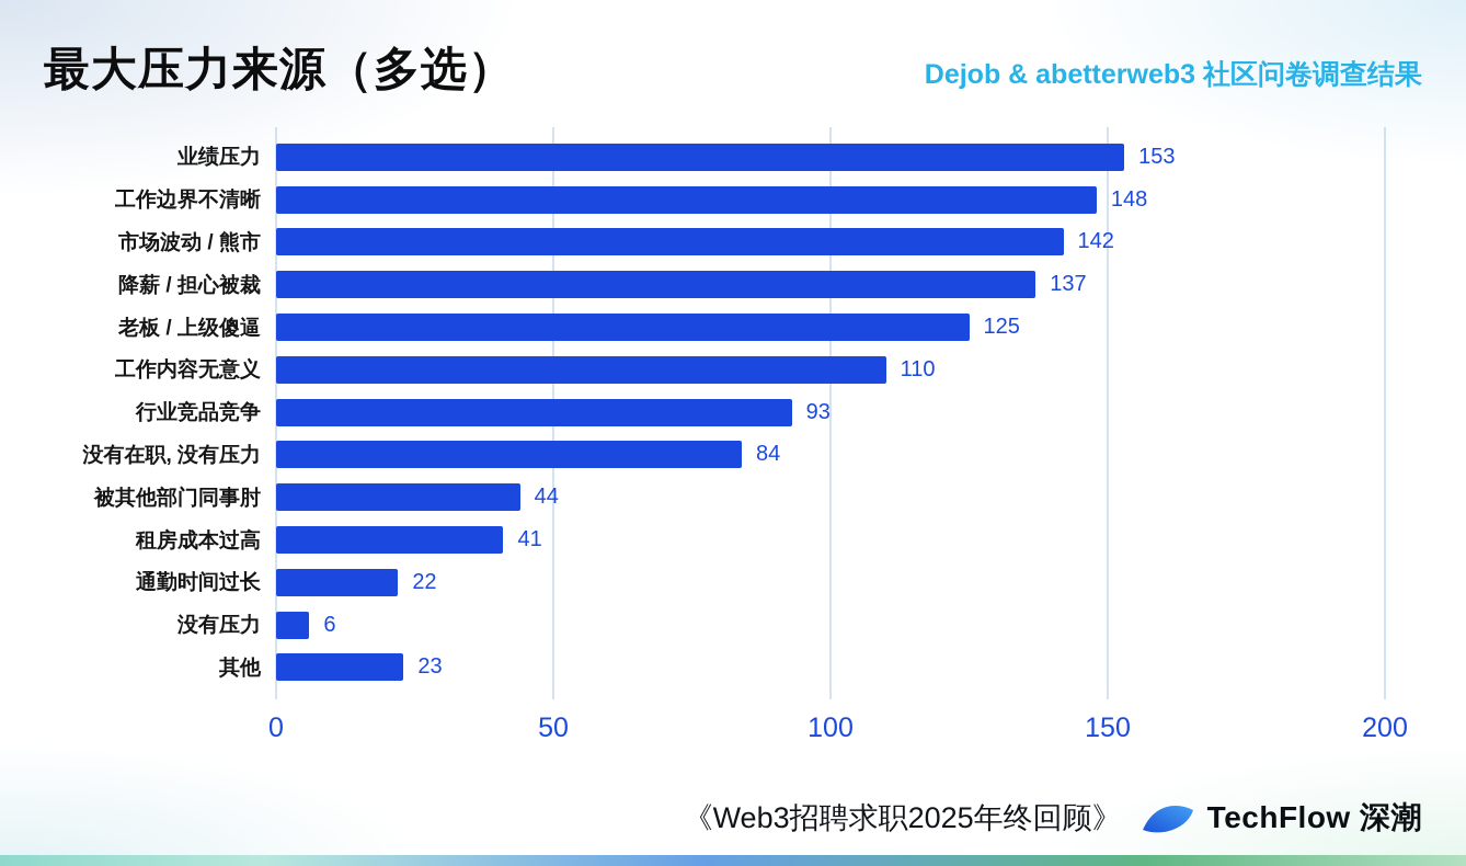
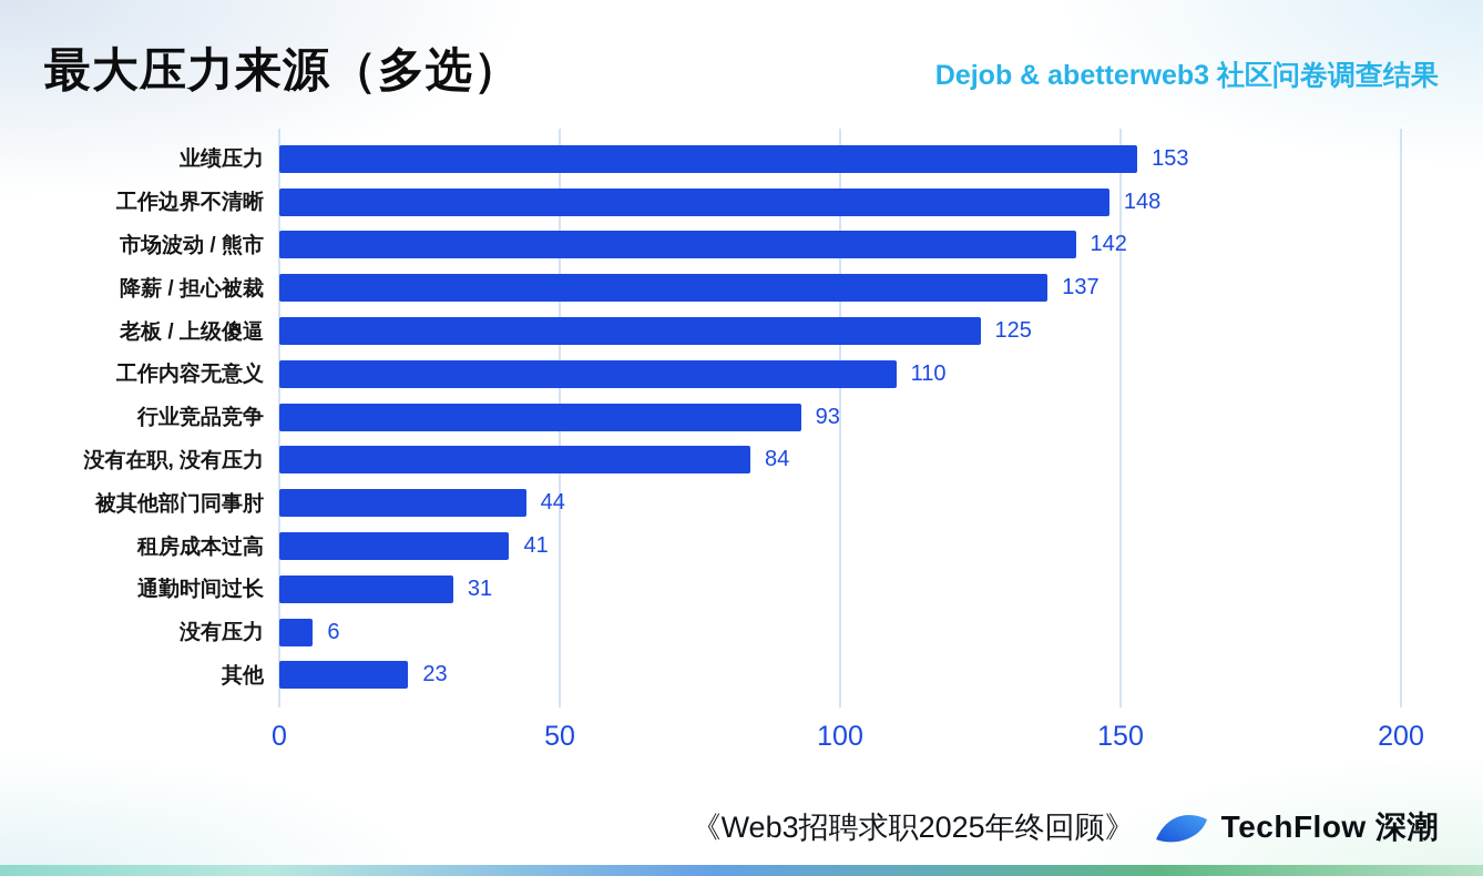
通勤时间过长: 22 -> 31
